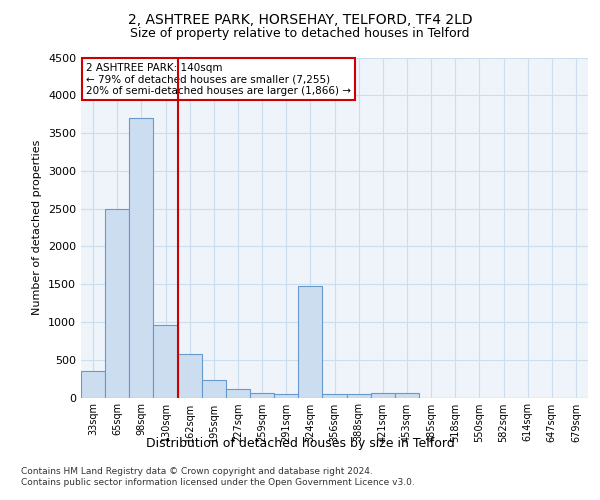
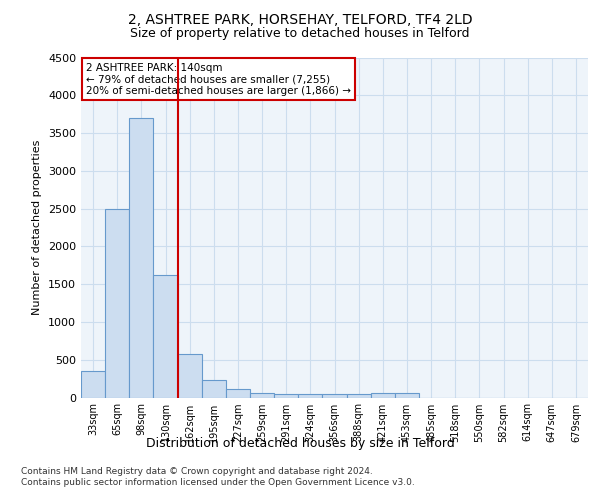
130sqm: 960 -> 1620
324sqm: 1480 -> 50
